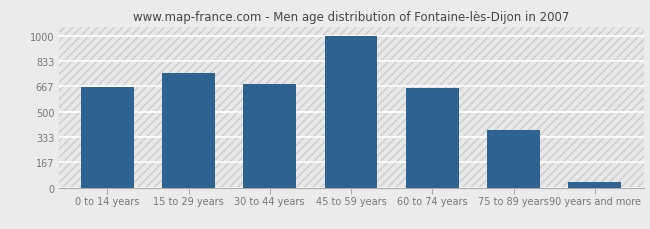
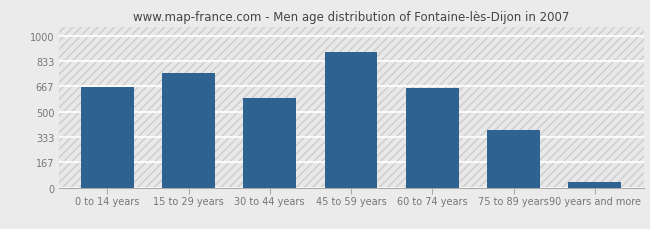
30 to 44 years: 680 -> 590
45 to 59 years: 1000 -> 890
